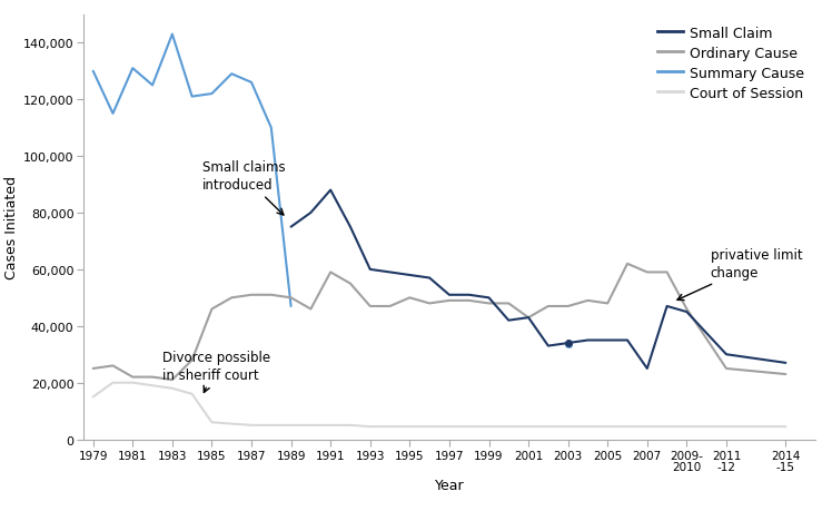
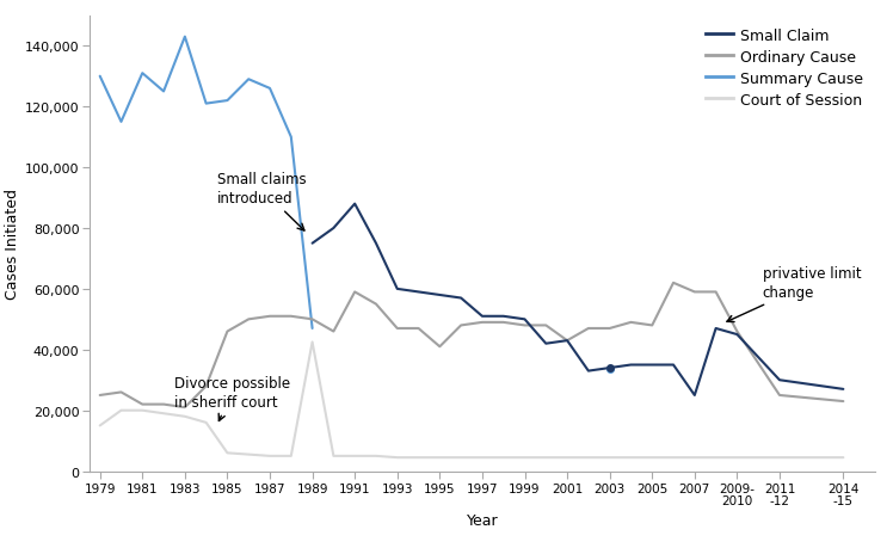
Court of Session/1989: 5,000 -> 42,500
Ordinary Cause/1995: 50,000 -> 41,000
